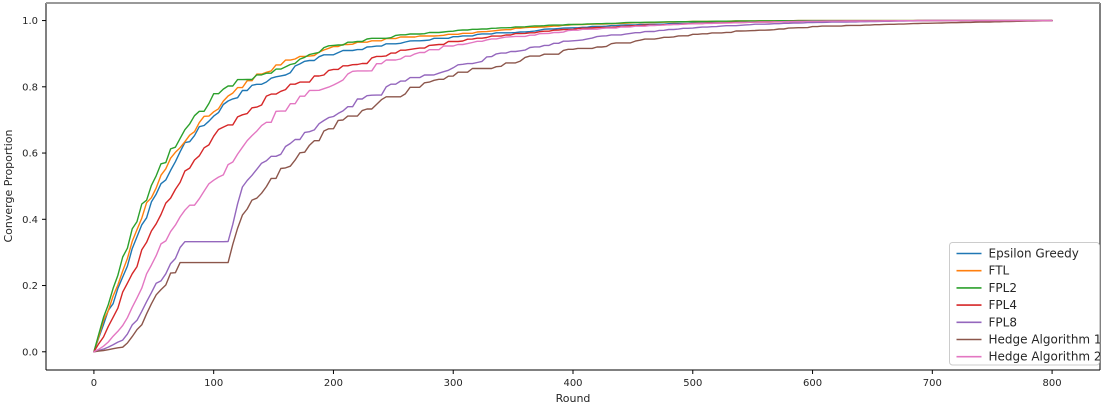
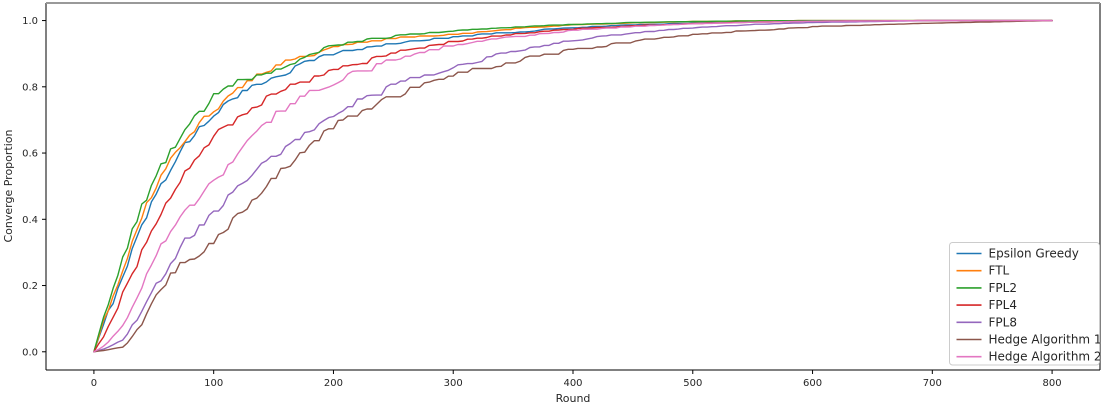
FPL8/100: 0.15 -> 0.42
Hedge Algorithm 1/100: 0.11 -> 0.33
